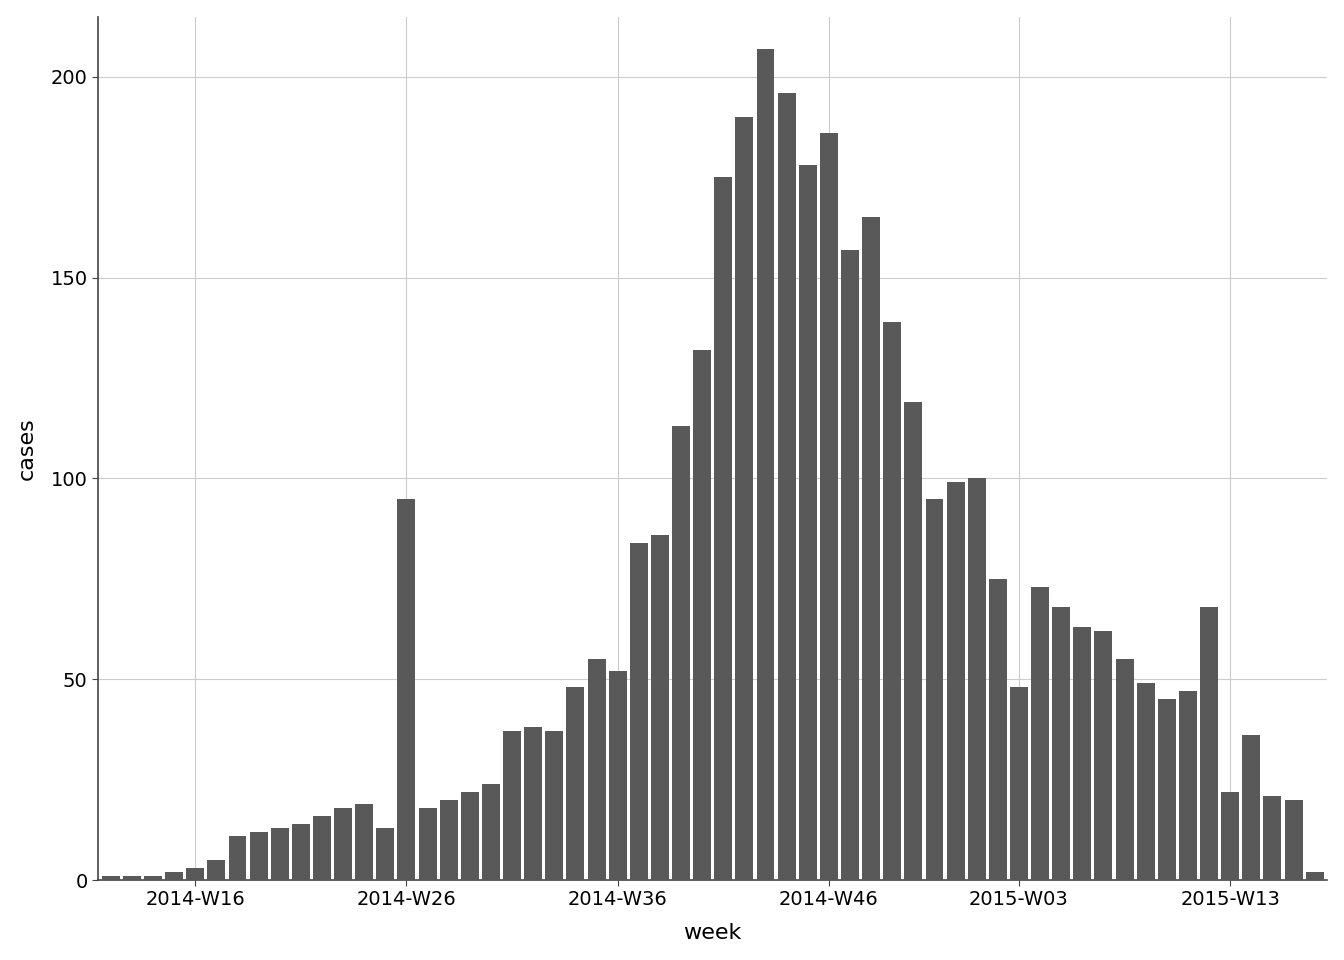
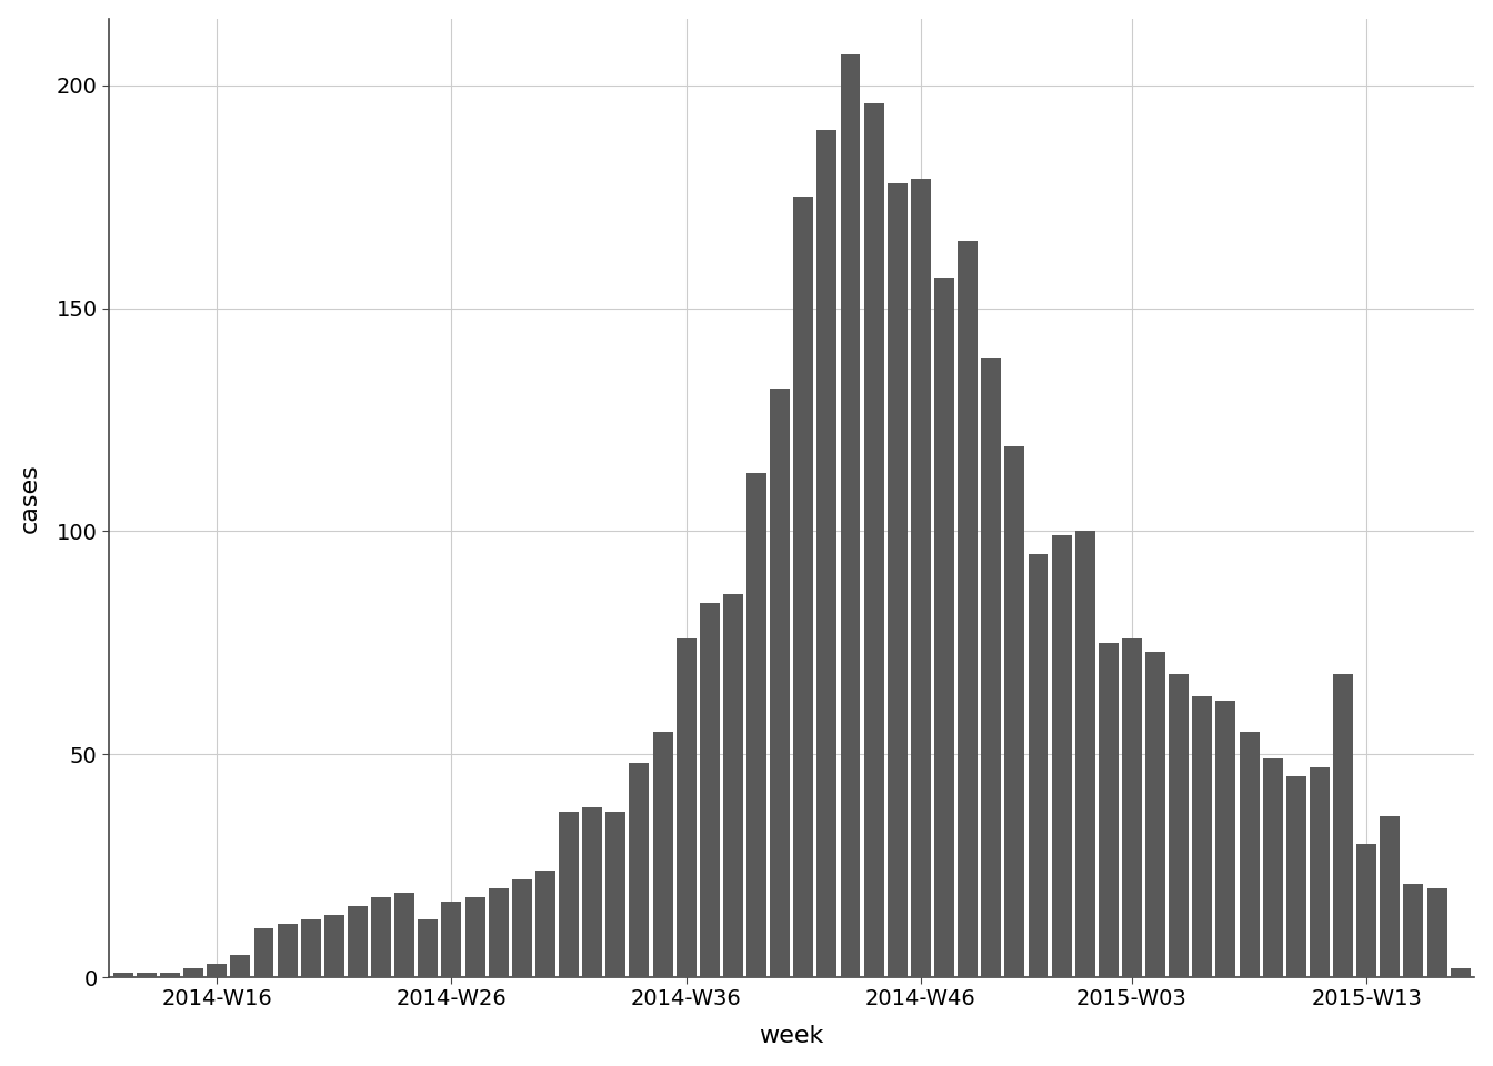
2014-W26: 95 -> 17
2014-W36: 52 -> 76
2014-W46: 186 -> 179
2015-W03: 48 -> 76
2015-W13: 22 -> 30
